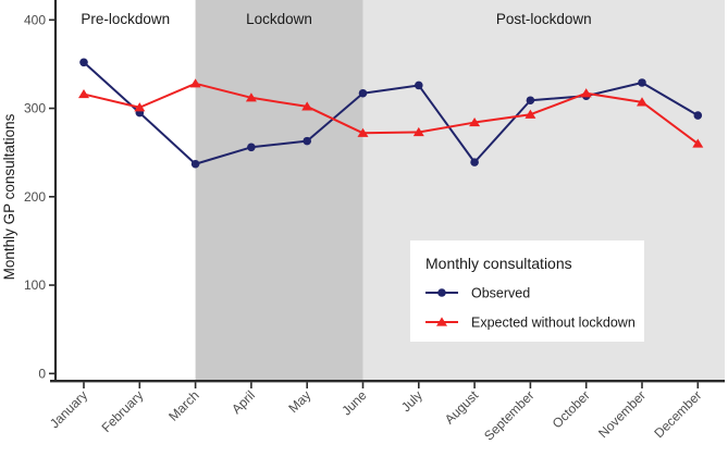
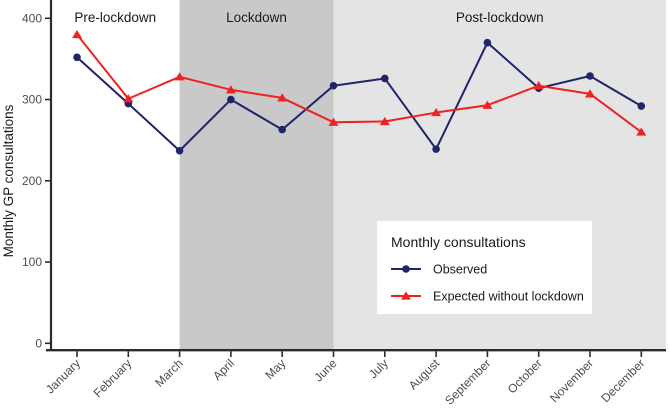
Expected without lockdown/January: 320 -> 380
Observed/April: 260 -> 300
Observed/September: 310 -> 370
